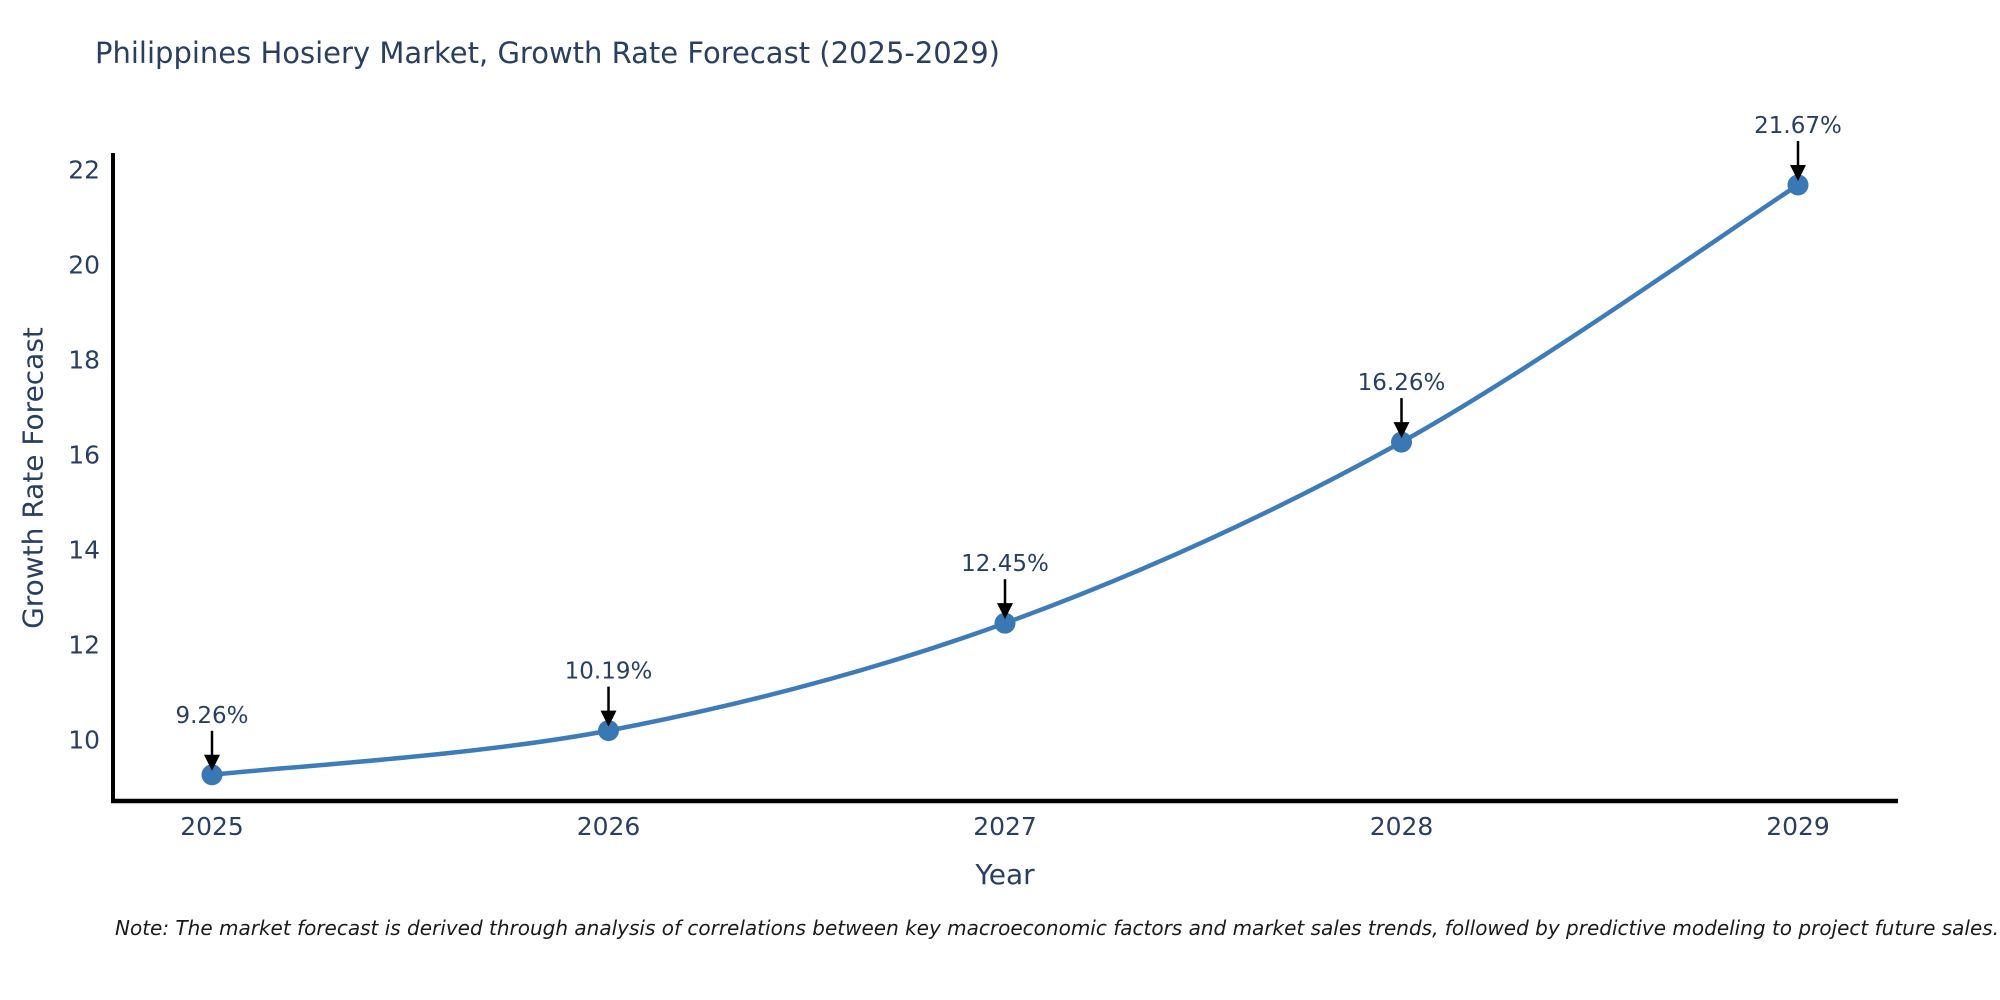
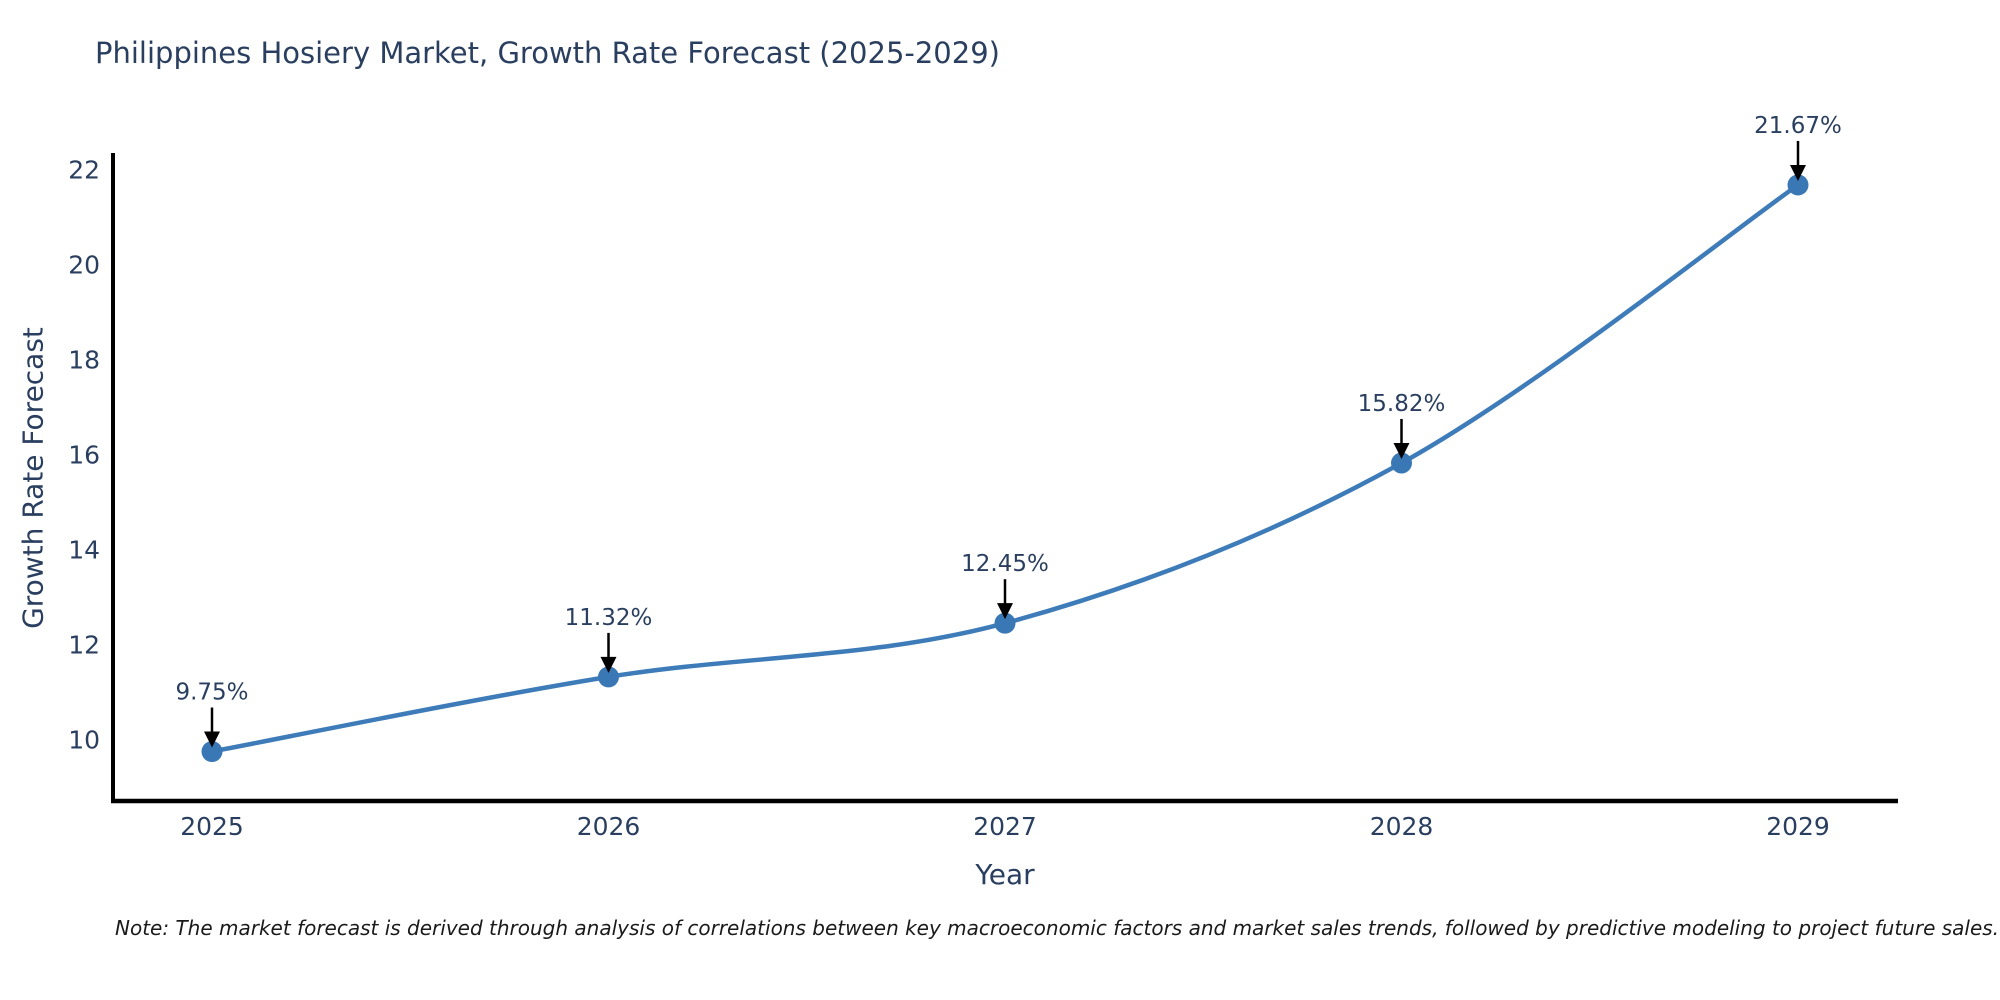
2025: 9.26% -> 9.75%
2026: 10.19% -> 11.32%
2028: 16.26% -> 15.82%
